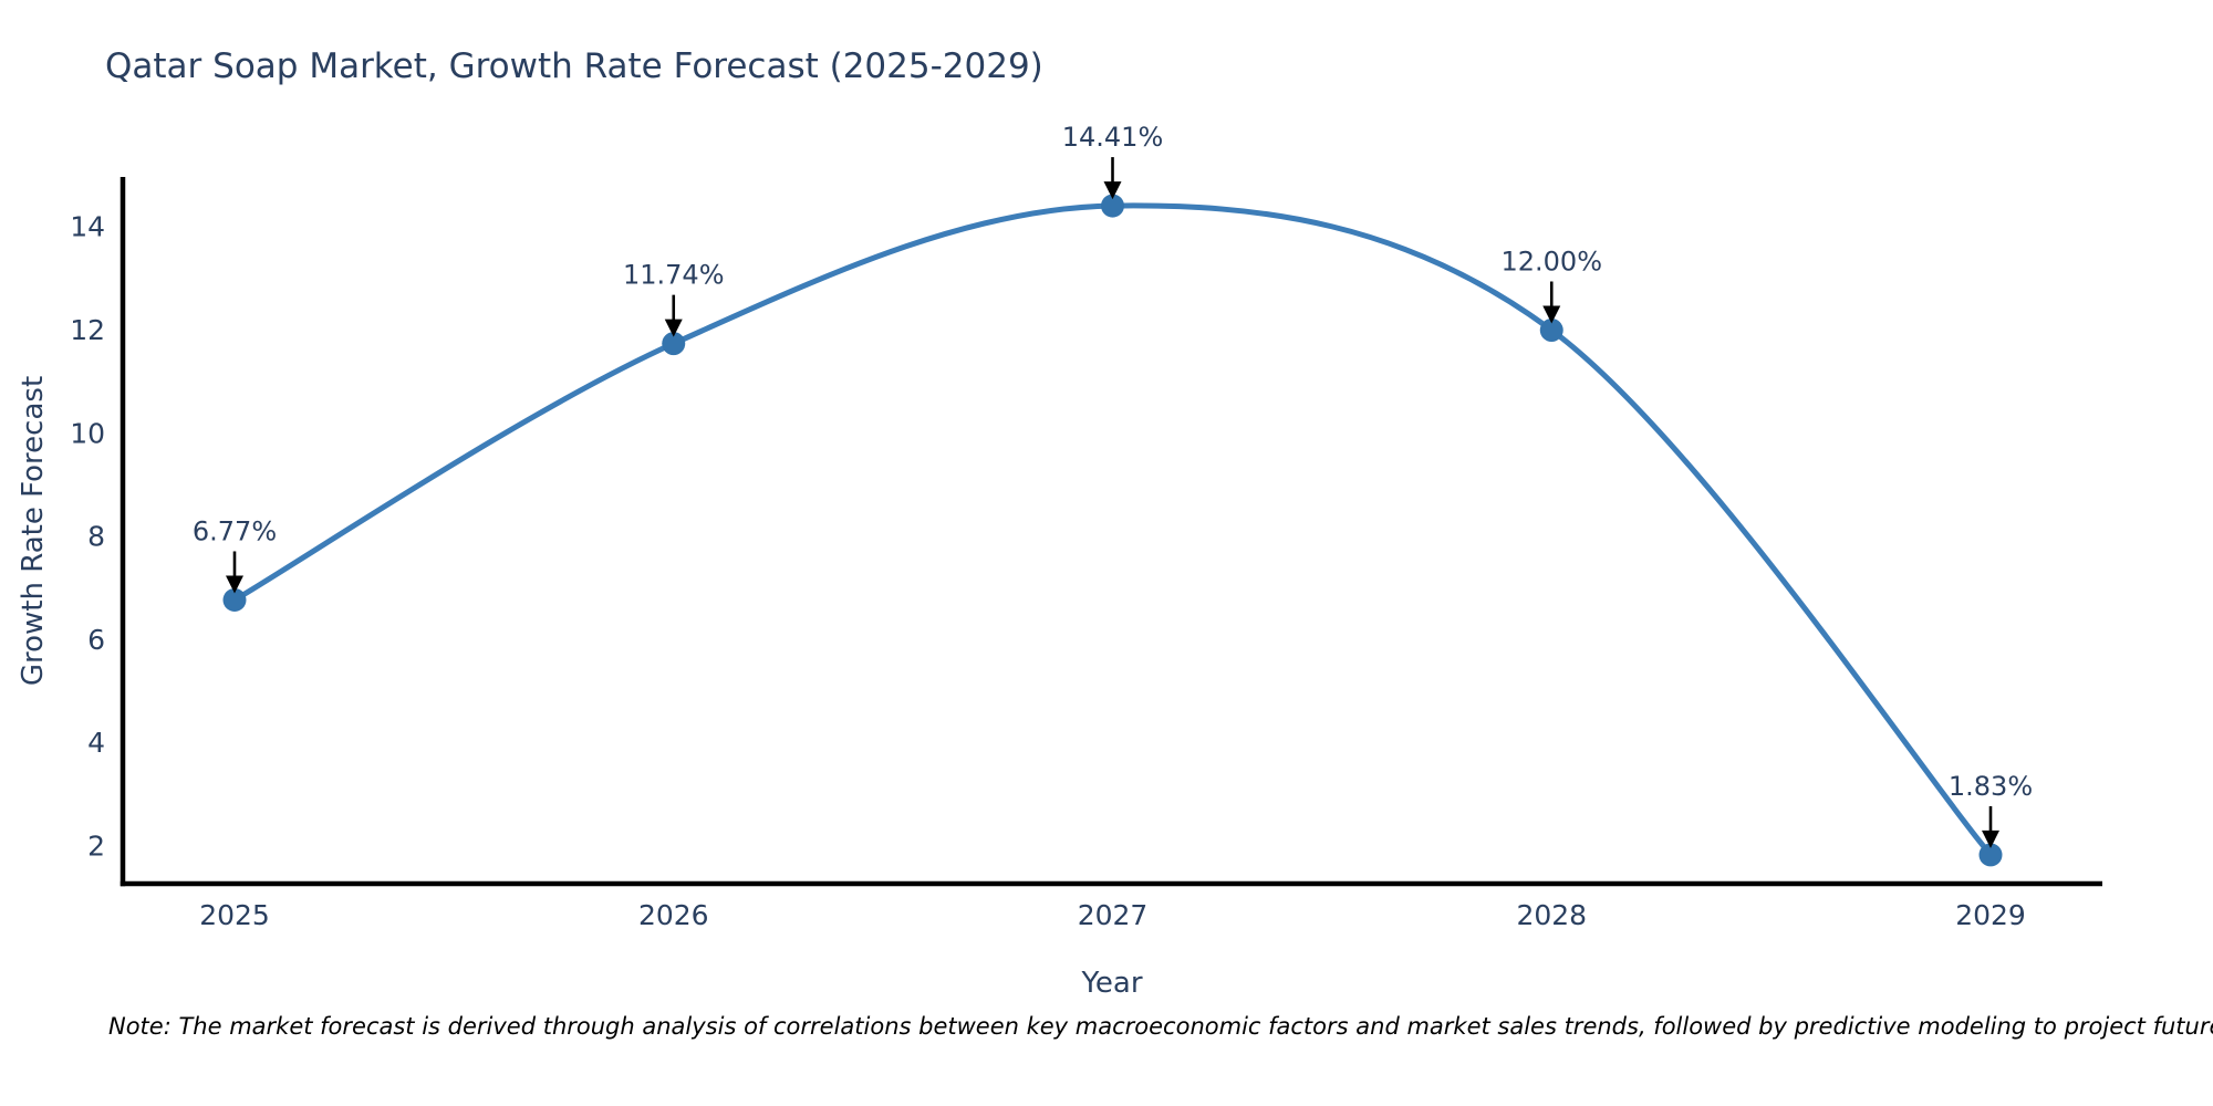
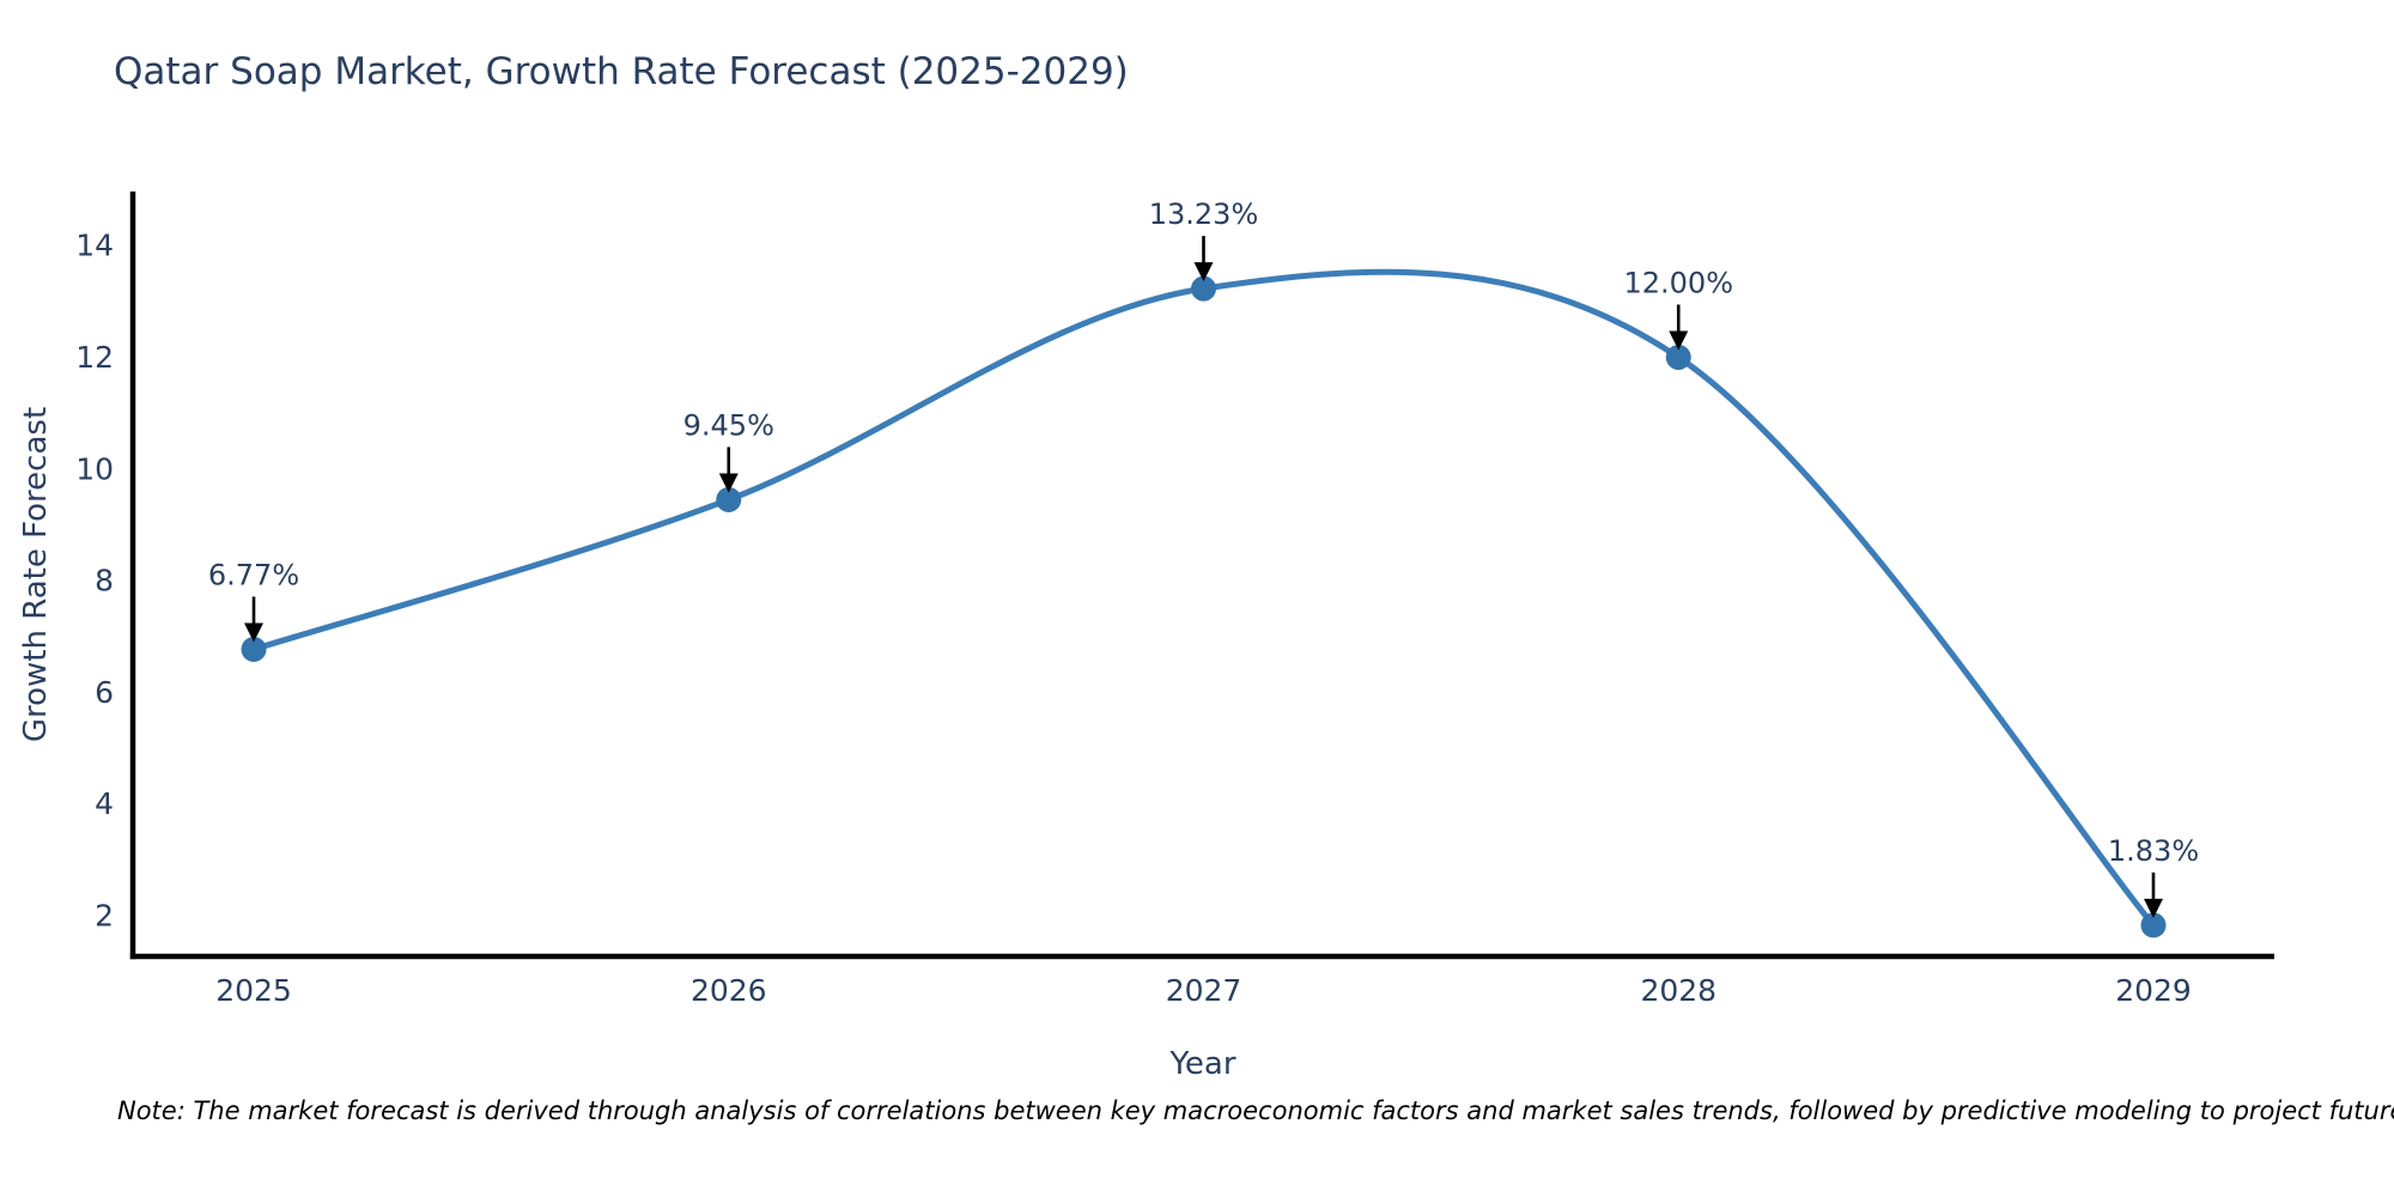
2026: 11.74% -> 9.45%
2027: 14.41% -> 13.23%
